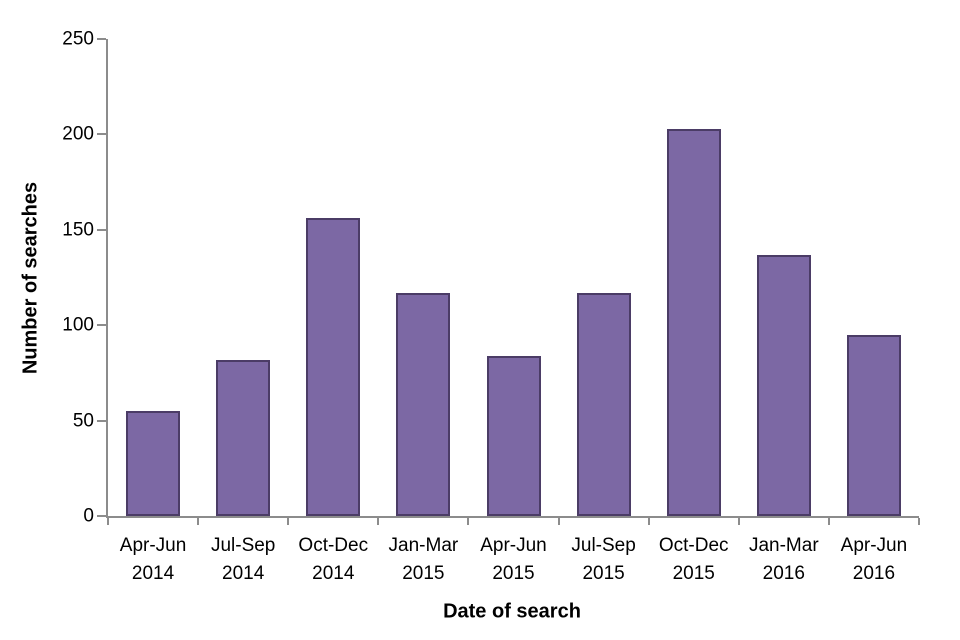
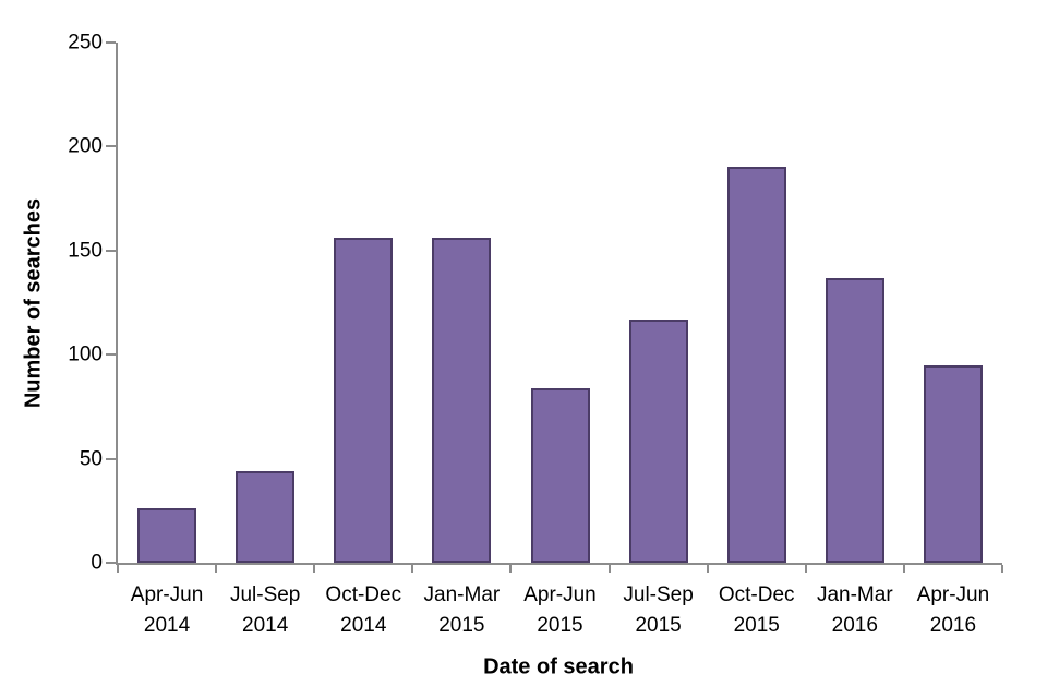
Apr-Jun 2014: 55 -> 26
Jul-Sep 2014: 82 -> 44
Jan-Mar 2015: 117 -> 156
Oct-Dec 2015: 203 -> 190
